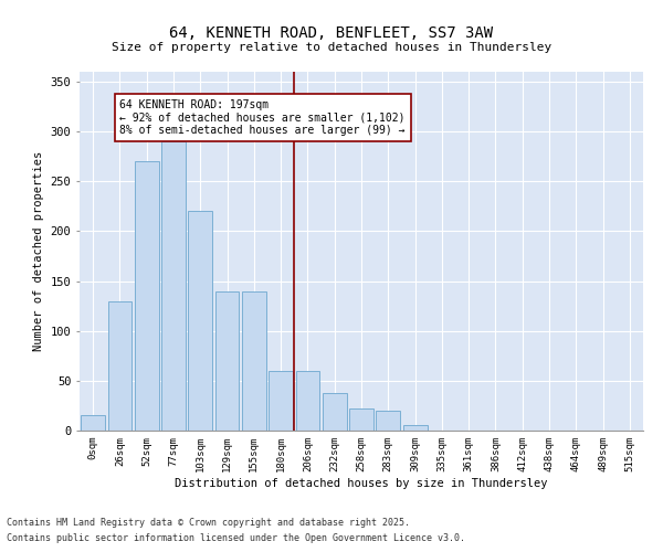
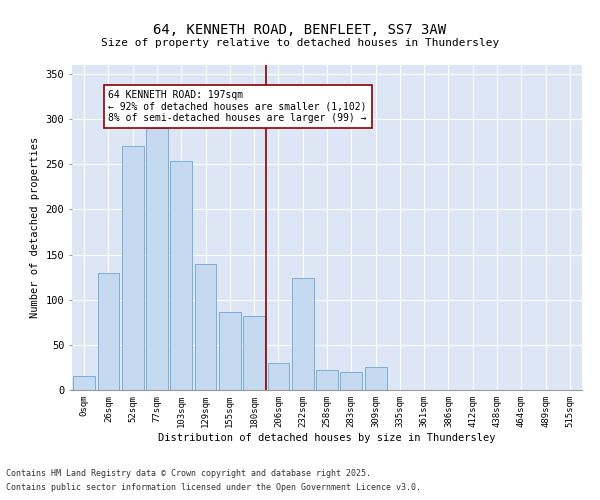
103sqm: 220 -> 254
155sqm: 140 -> 86
180sqm: 60 -> 82
206sqm: 60 -> 30
232sqm: 38 -> 124
309sqm: 5 -> 26
